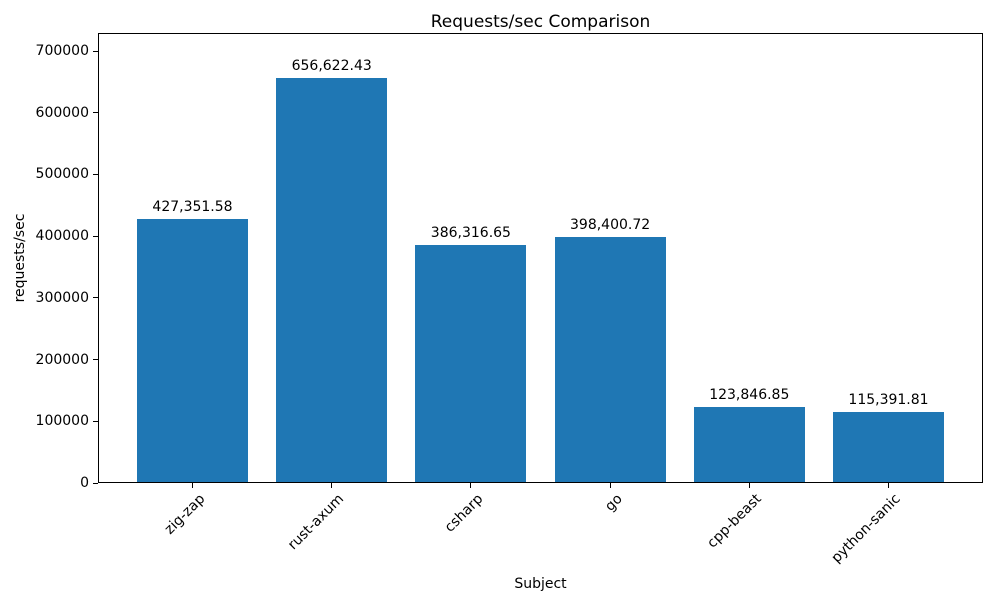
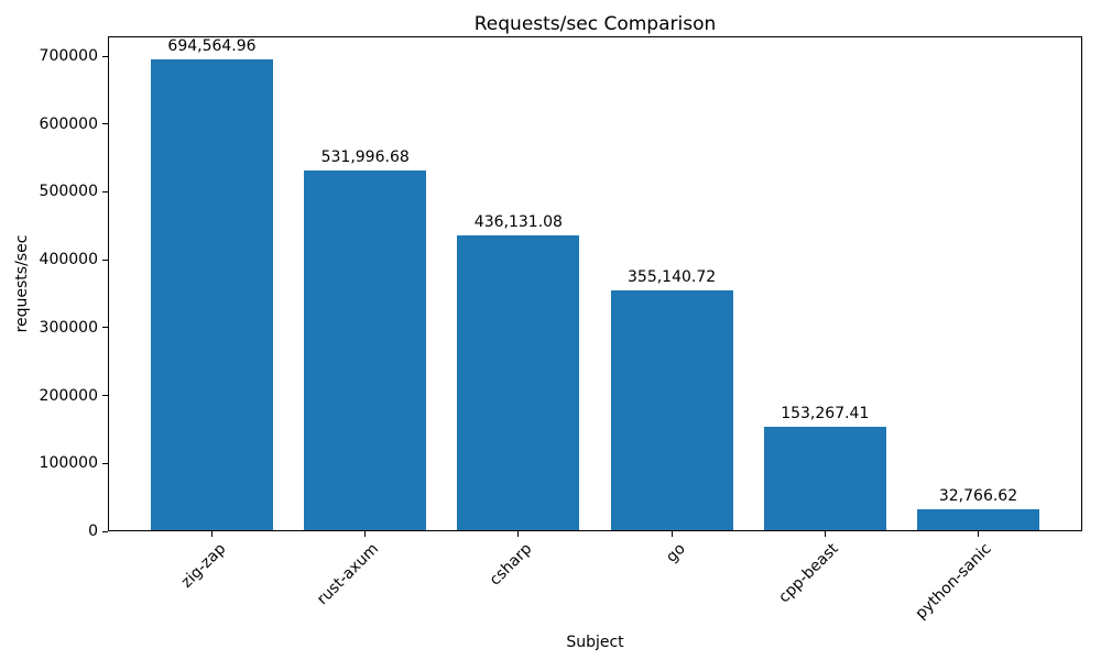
zig-zap: 427,351.58 -> 694,564.96
rust-axum: 656,622.43 -> 531,996.68
csharp: 386,316.65 -> 436,131.08
go: 398,400.72 -> 355,140.72
cpp-beast: 123,846.85 -> 153,267.41
python-sanic: 115,391.81 -> 32,766.62
